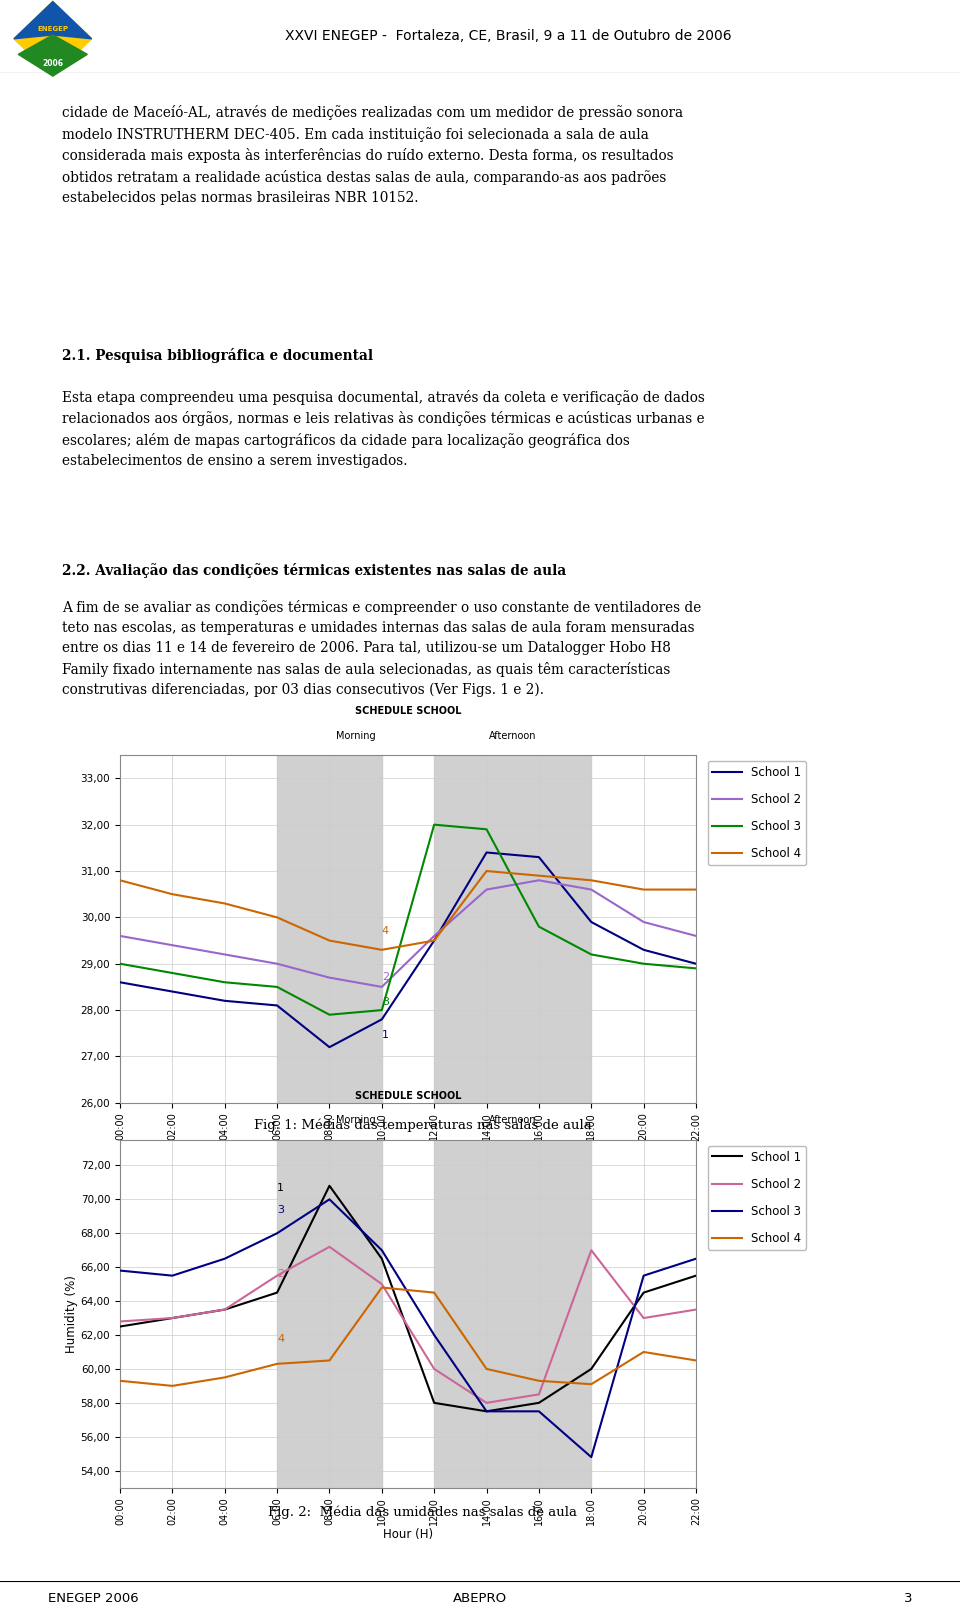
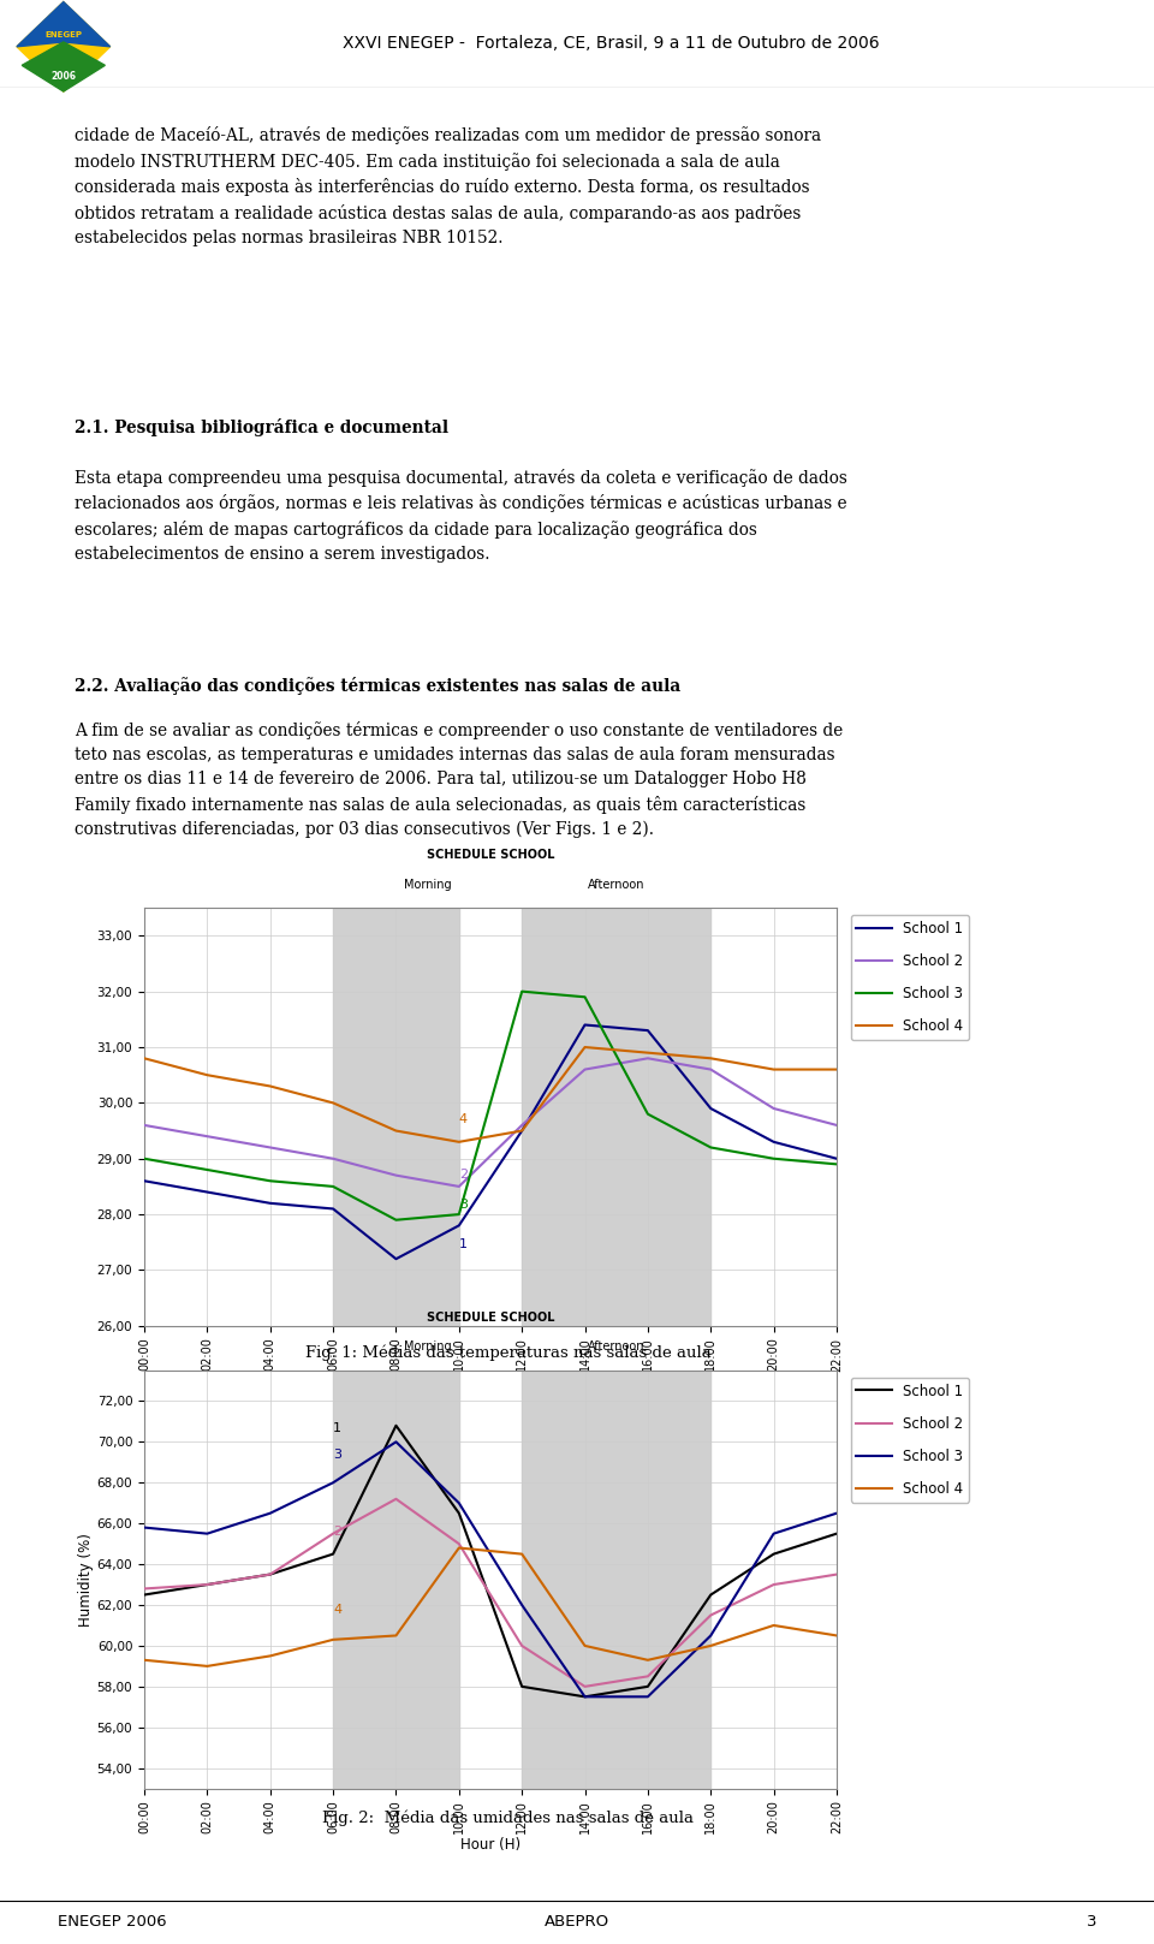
School 1/18:00: 60,0 -> 62,5
School 2/18:00: 67,0 -> 61,5
School 3/18:00: 54,8 -> 60,5
School 4/18:00: 59,1 -> 60,0
